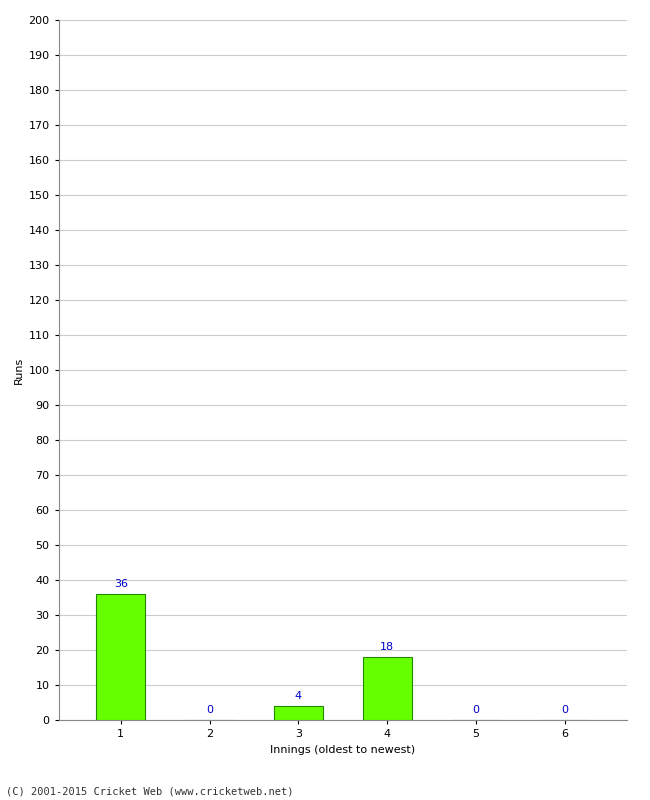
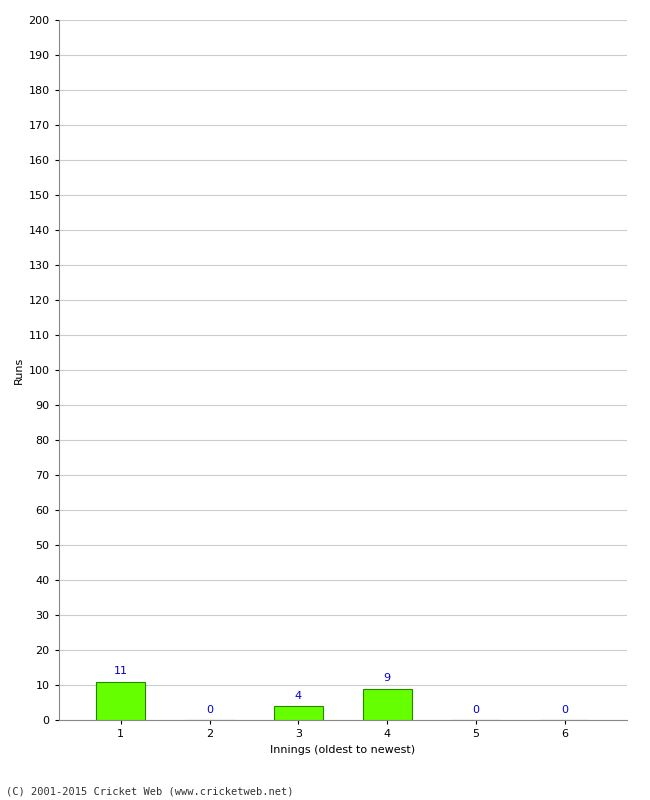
1: 36 -> 11
4: 18 -> 9
